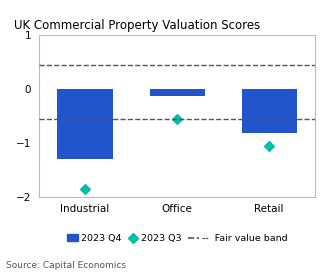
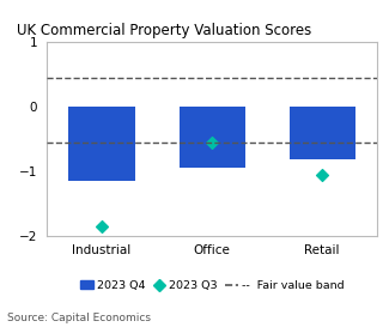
2023 Q4/Industrial: -1.30 -> -1.16
2023 Q4/Office: -0.12 -> -0.94
